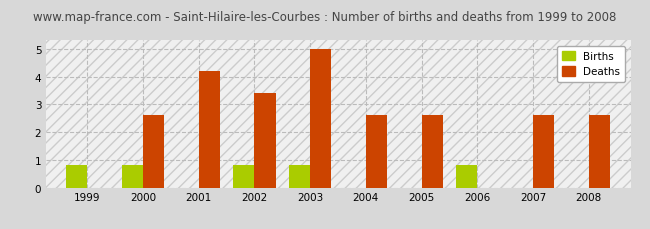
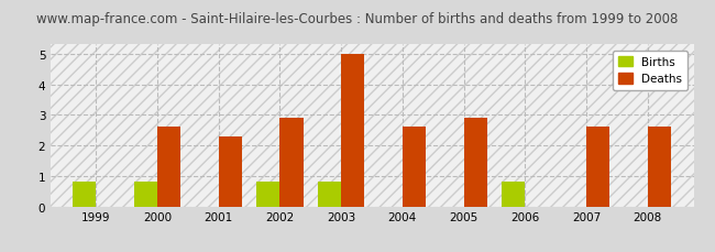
Deaths/2001: 4.2 -> 2.3
Deaths/2002: 3.4 -> 2.9
Deaths/2005: 2.6 -> 2.9
